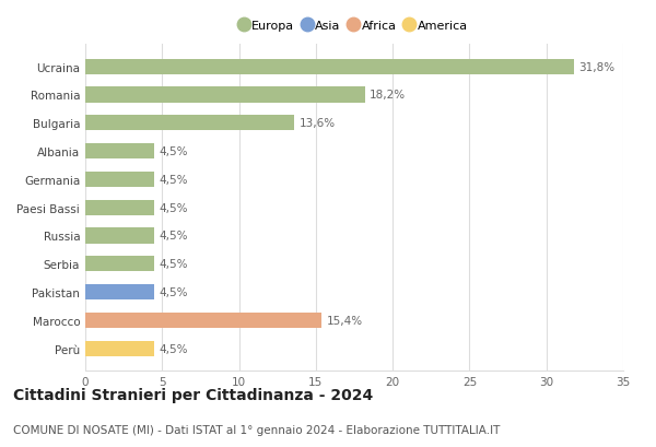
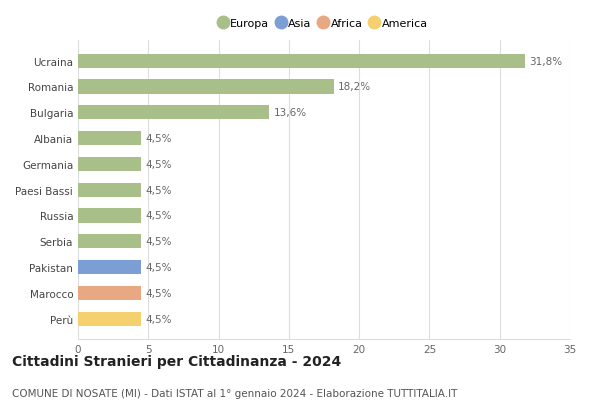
Marocco: 15,4% -> 4,5%
